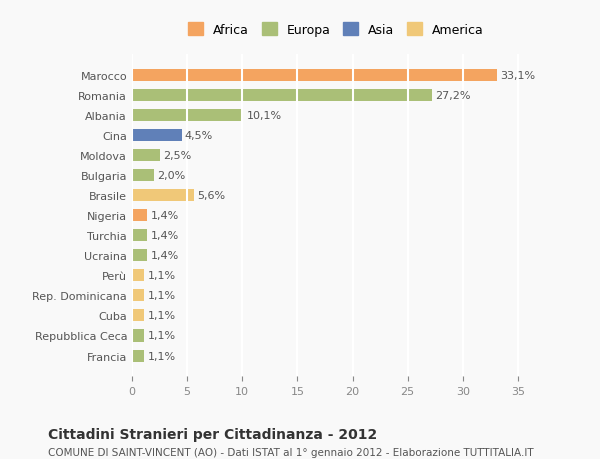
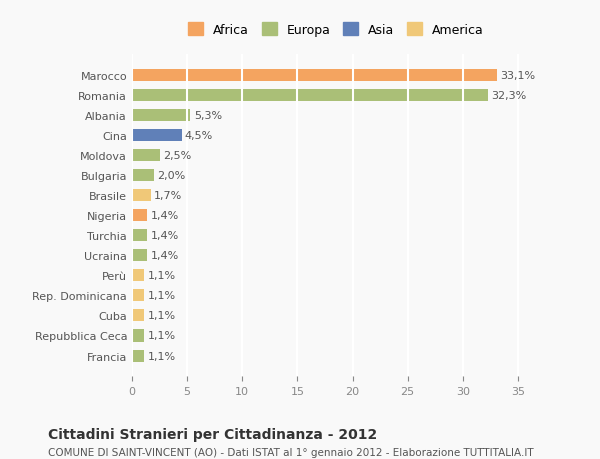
Romania: 27,2% -> 32,3%
Albania: 10,1% -> 5,3%
Brasile: 5,6% -> 1,7%
